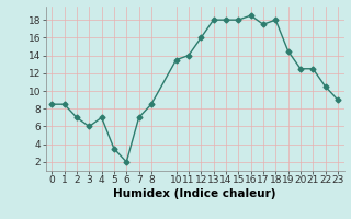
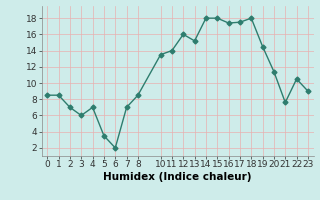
13: 18.0 -> 15.2
16: 18.5 -> 17.4
20: 12.5 -> 11.4
21: 12.5 -> 7.6
